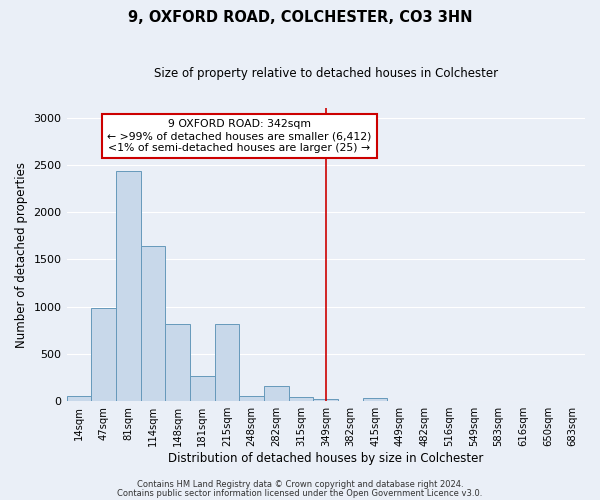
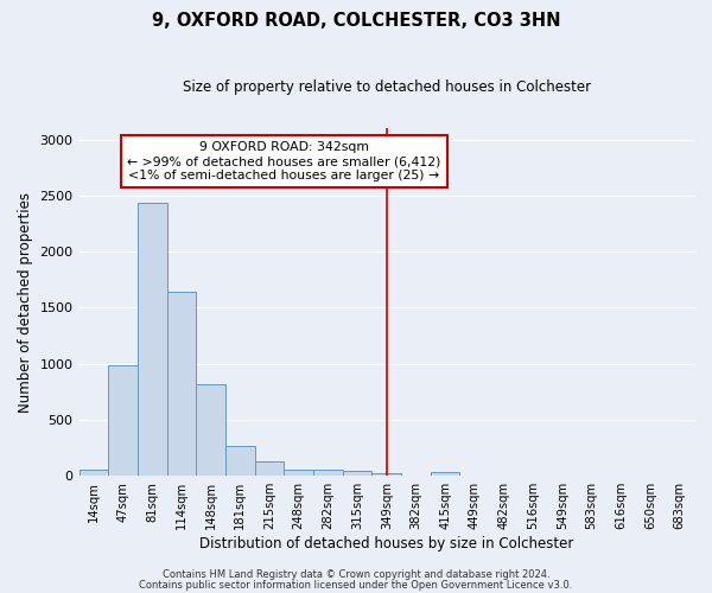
215sqm: 820 -> 130
282sqm: 160 -> 60
